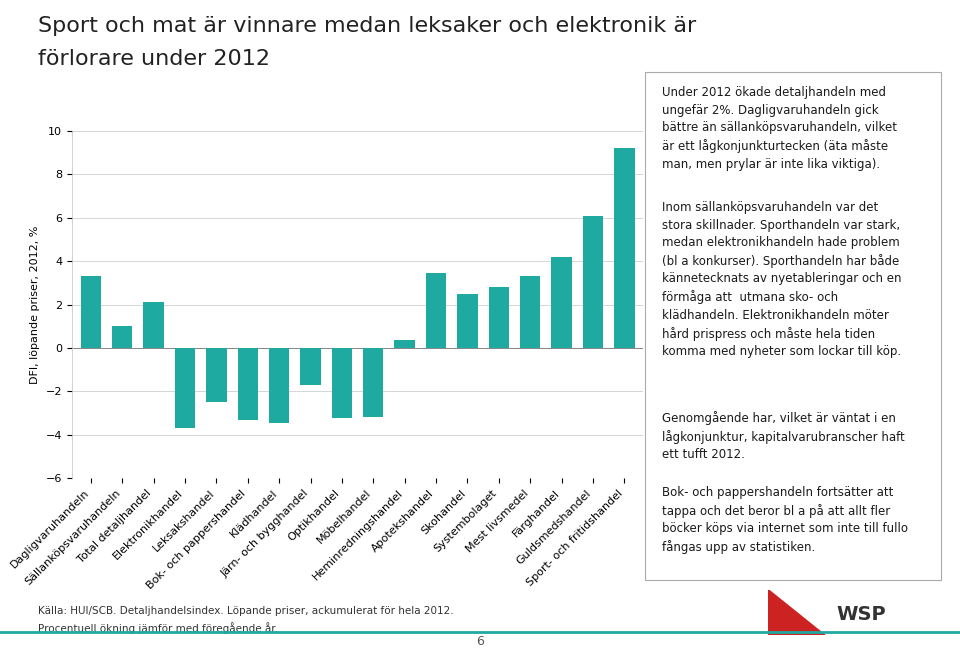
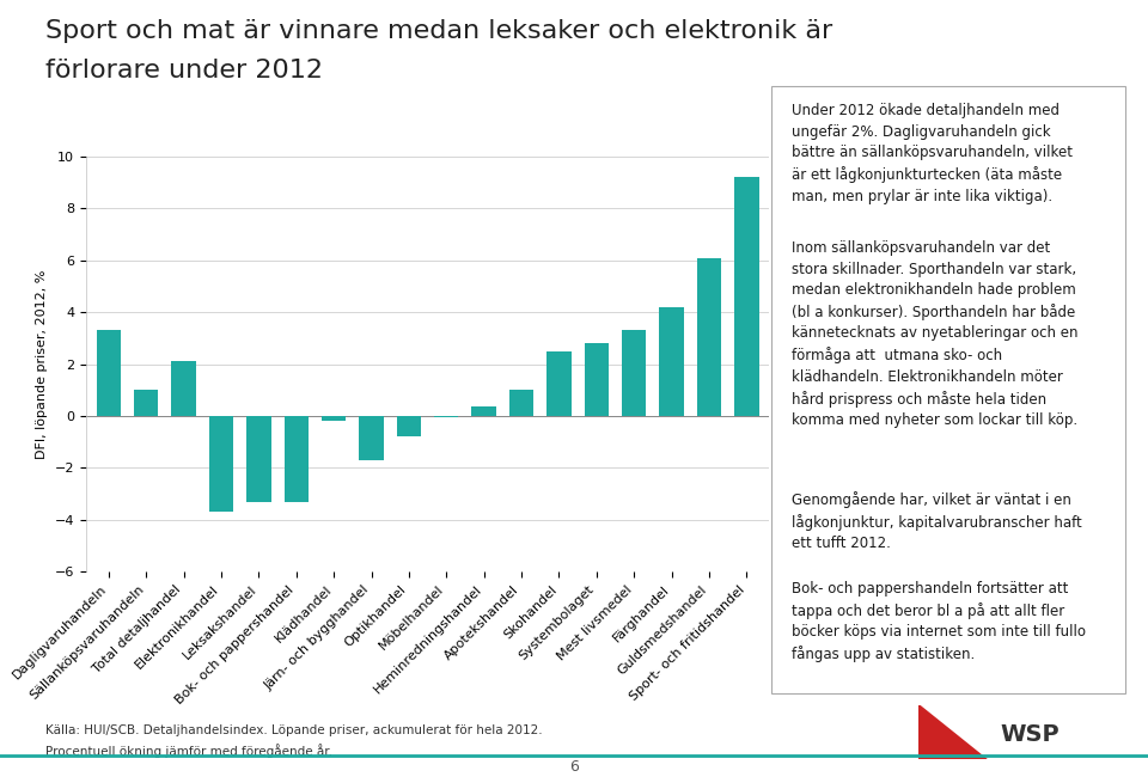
Leksakshandel: -2.50 -> -3.30
Klädhandel: -3.45 -> -0.20
Optikhandel: -3.25 -> -0.80
Möbelhandel: -3.20 -> -0.05
Apotekshandel: 3.45 -> 1.00
